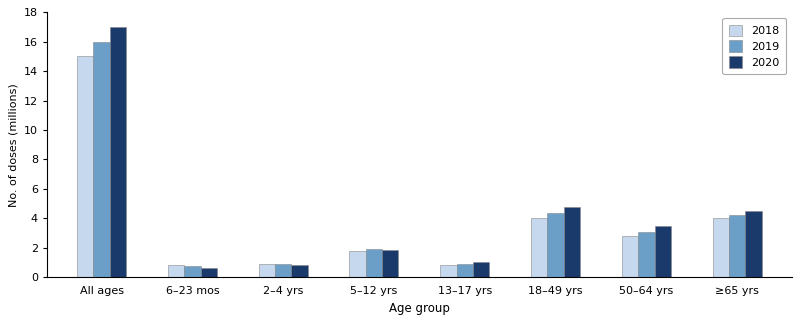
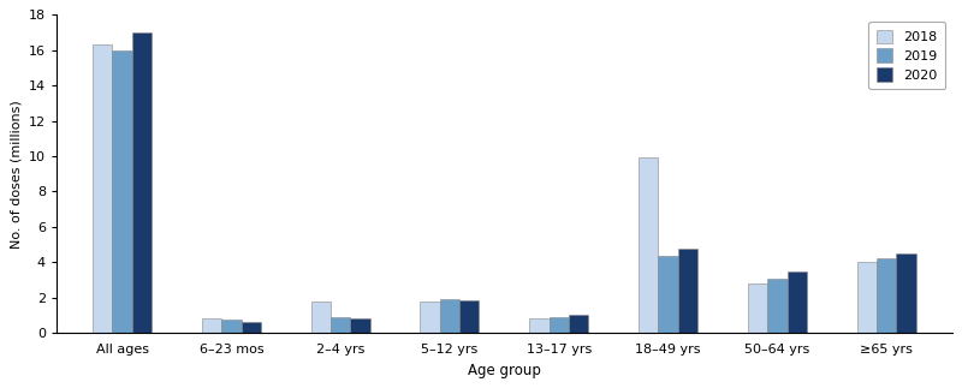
2018/All ages: 15.0 -> 16.3
2018/2–4 yrs: 0.9 -> 1.8
2018/18–49 yrs: 4.0 -> 9.9
